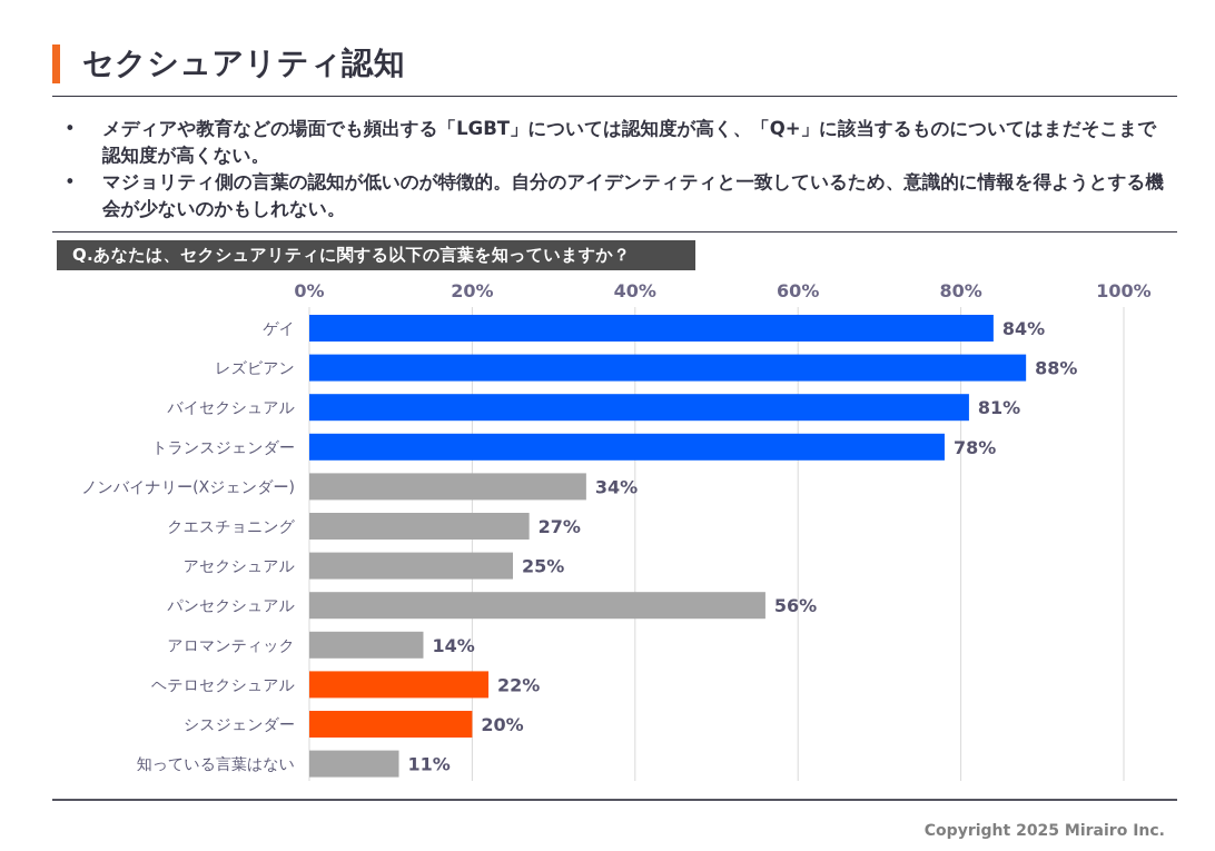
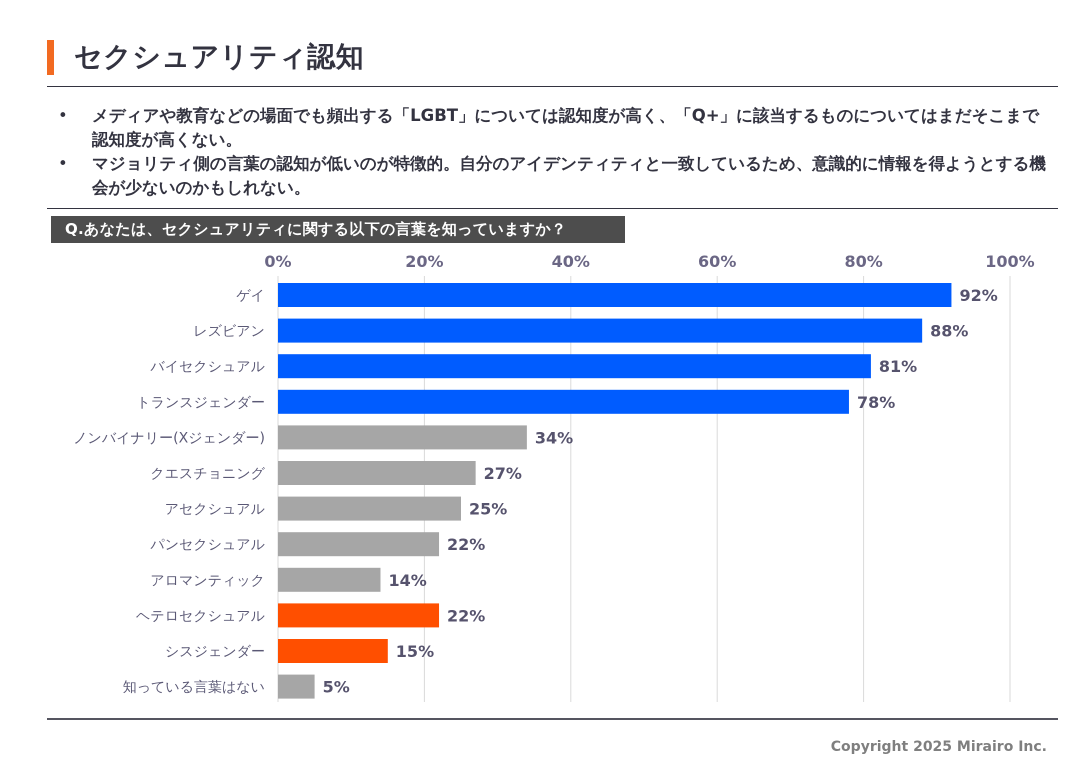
ゲイ: 84% -> 92%
パンセクシュアル: 56% -> 22%
シスジェンダー: 20% -> 15%
知っている言葉はない: 11% -> 5%
